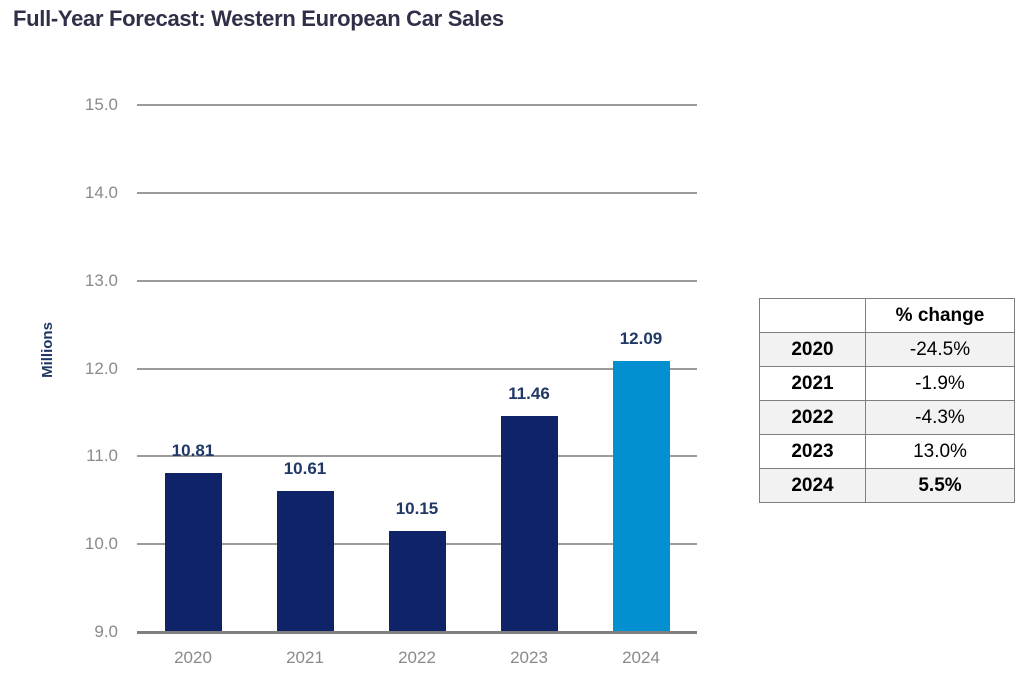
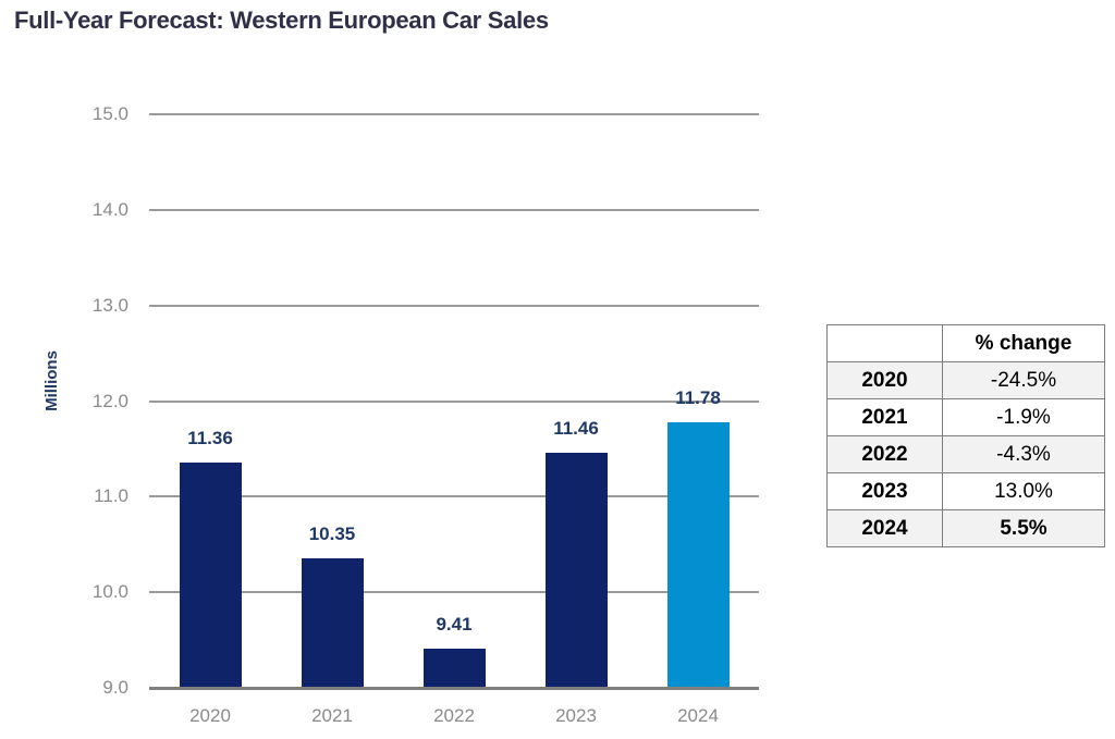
2020: 10.81 -> 11.36
2021: 10.61 -> 10.35
2022: 10.15 -> 9.41
2024: 12.09 -> 11.78
